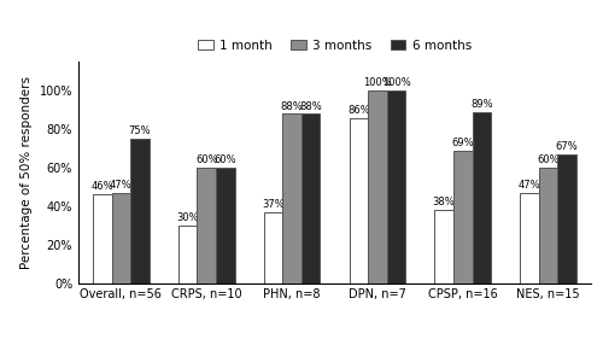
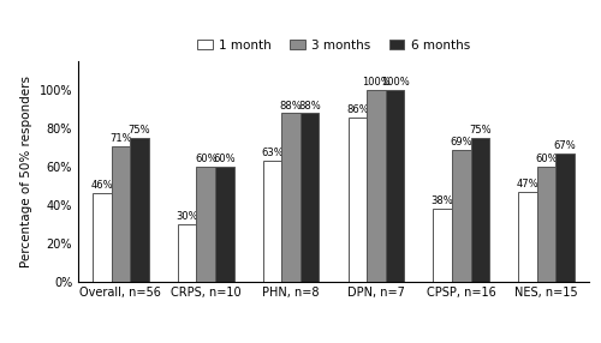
3 months/Overall, n=56: 47% -> 71%
1 month/PHN, n=8: 37% -> 63%
6 months/CPSP, n=16: 89% -> 75%
